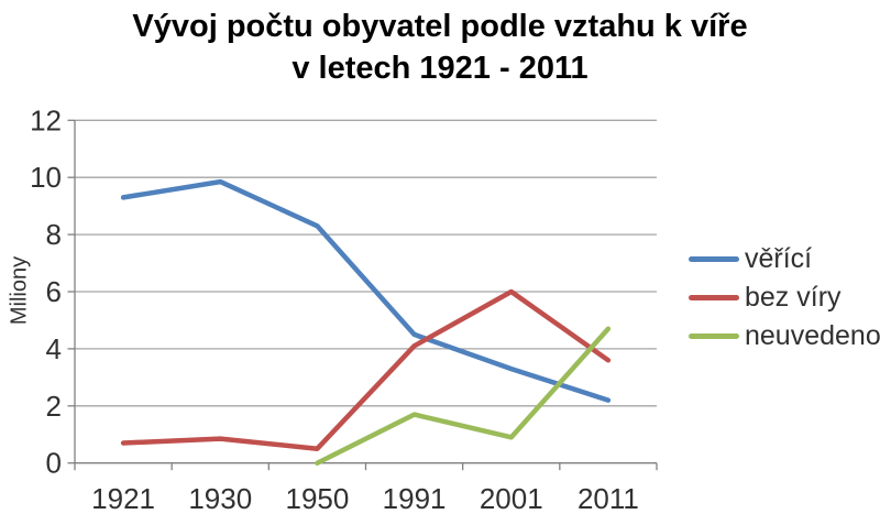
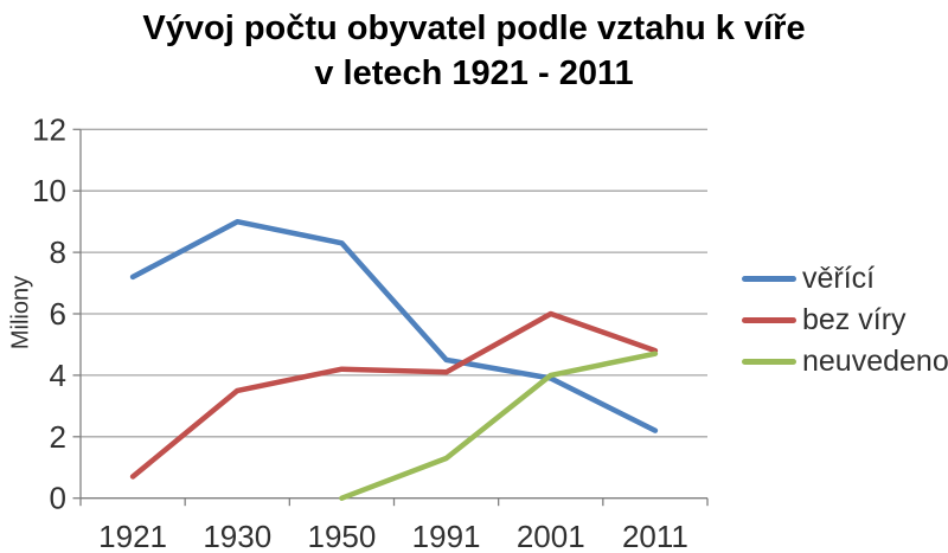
věřící/1921: 9.3 -> 7.2
věřící/1930: 9.8 -> 9.0
bez víry/1930: 0.8 -> 3.5
bez víry/1950: 0.5 -> 4.2
neuvedeno/1991: 1.7 -> 1.3
věřící/2001: 3.3 -> 3.9
neuvedeno/2001: 0.9 -> 4.0
bez víry/2011: 3.6 -> 4.8
